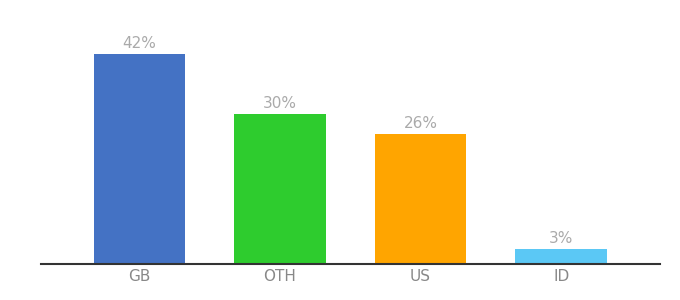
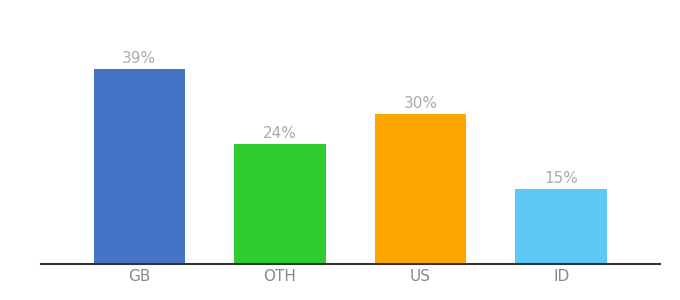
GB: 42% -> 39%
OTH: 30% -> 24%
US: 26% -> 30%
ID: 3% -> 15%
